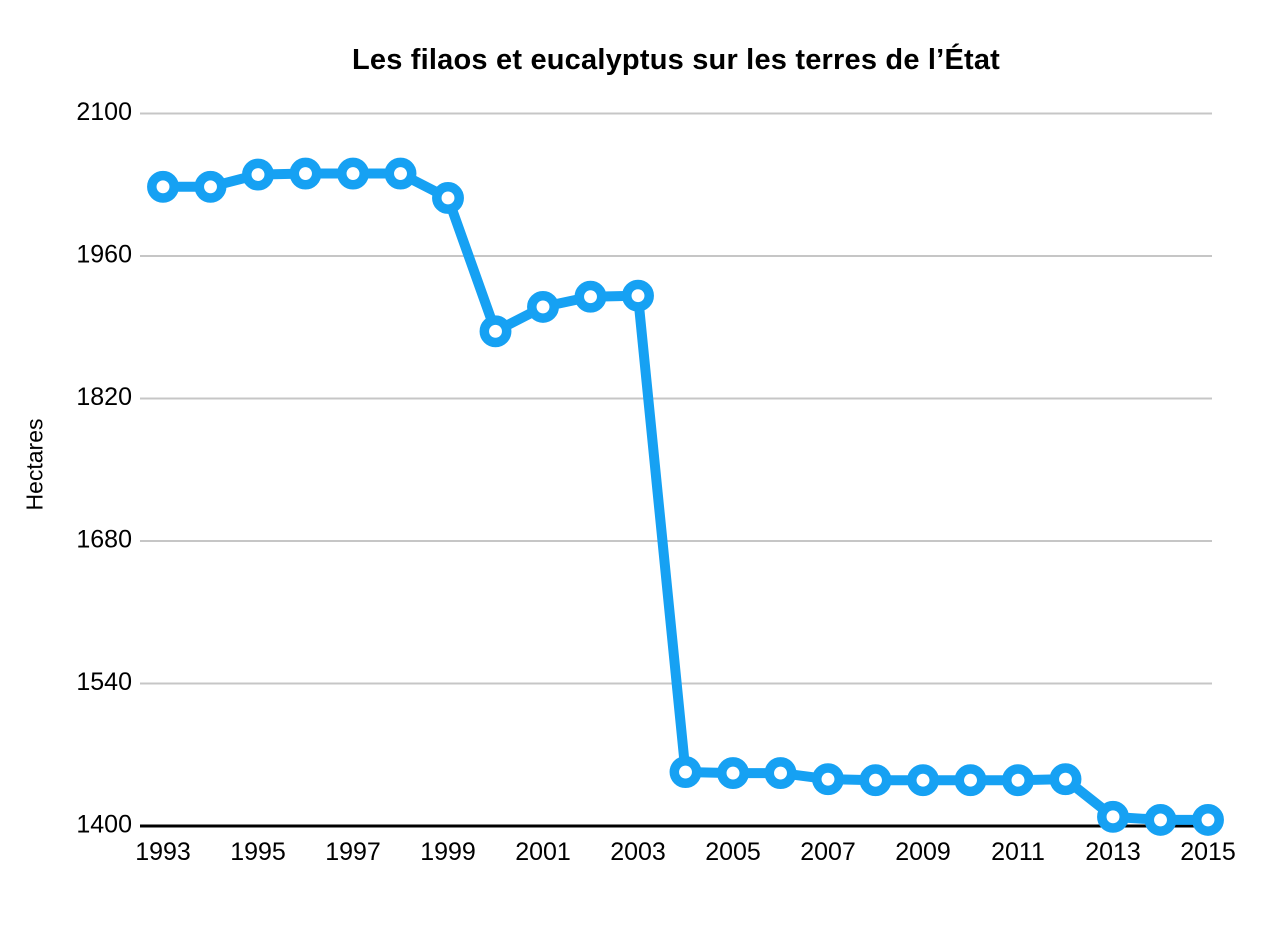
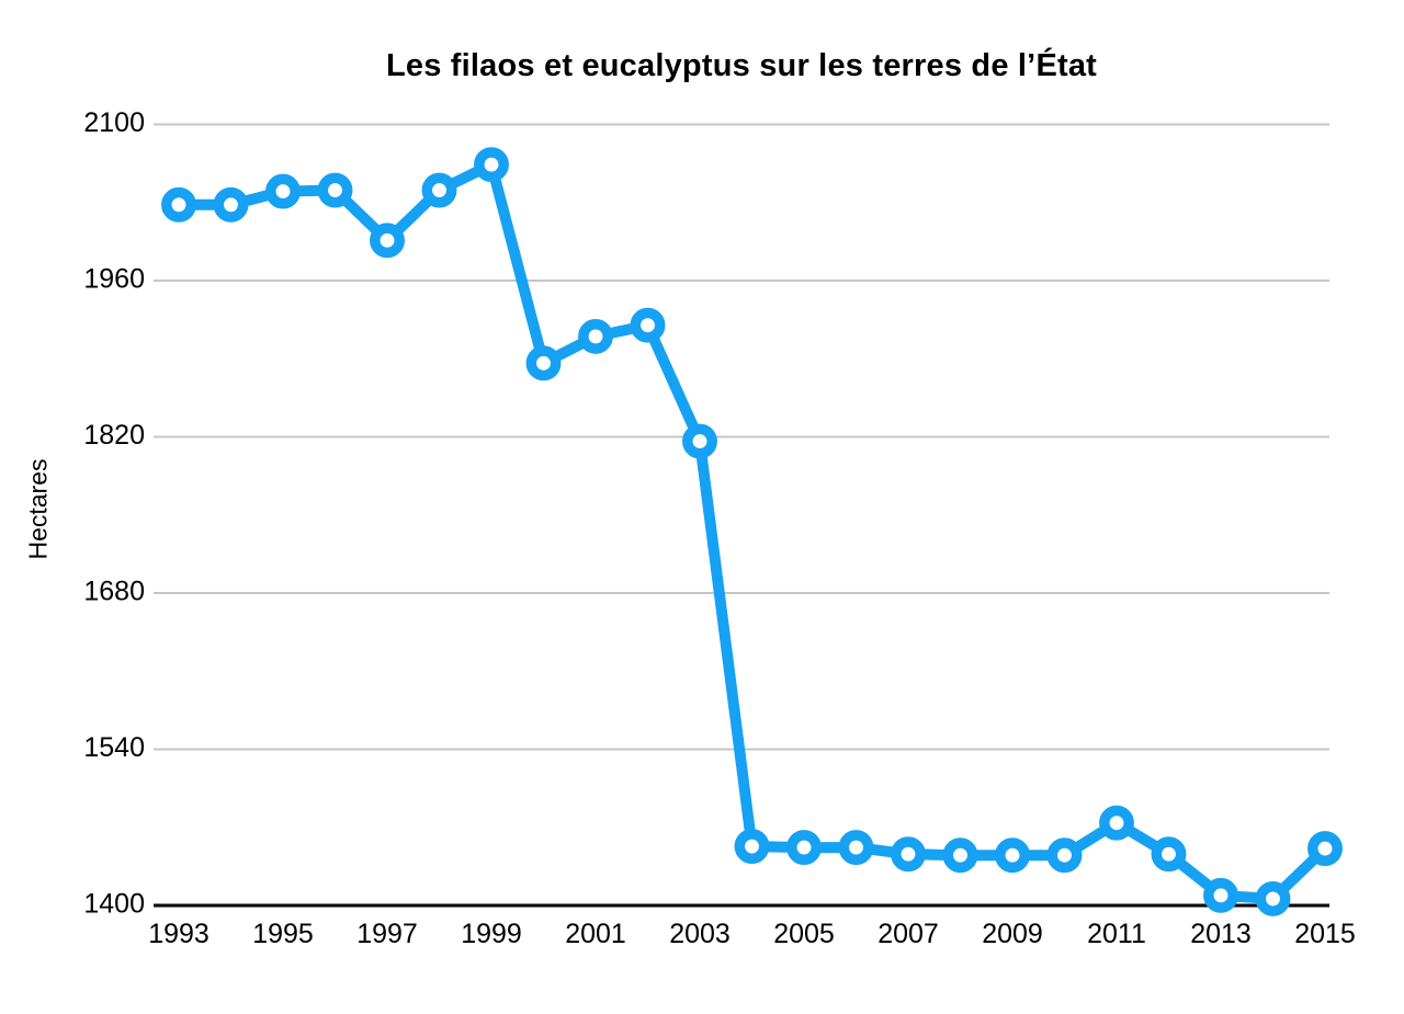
1997: 2041 -> 1996
1999: 2017 -> 2064
2003: 1921 -> 1816
2011: 1445 -> 1474
2015: 1406 -> 1451
